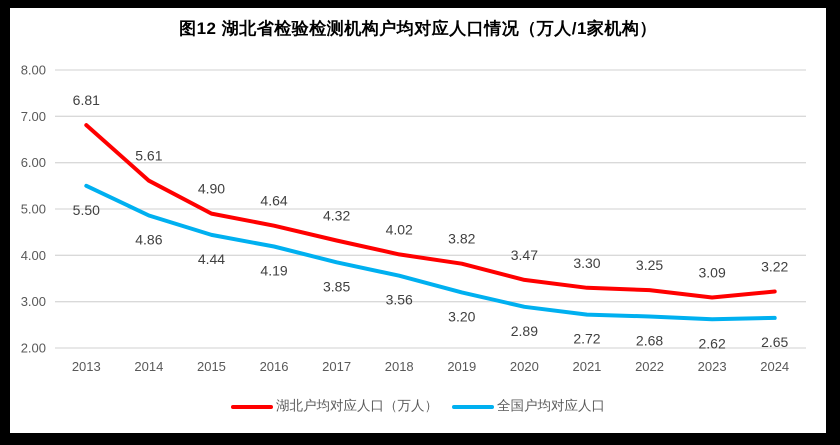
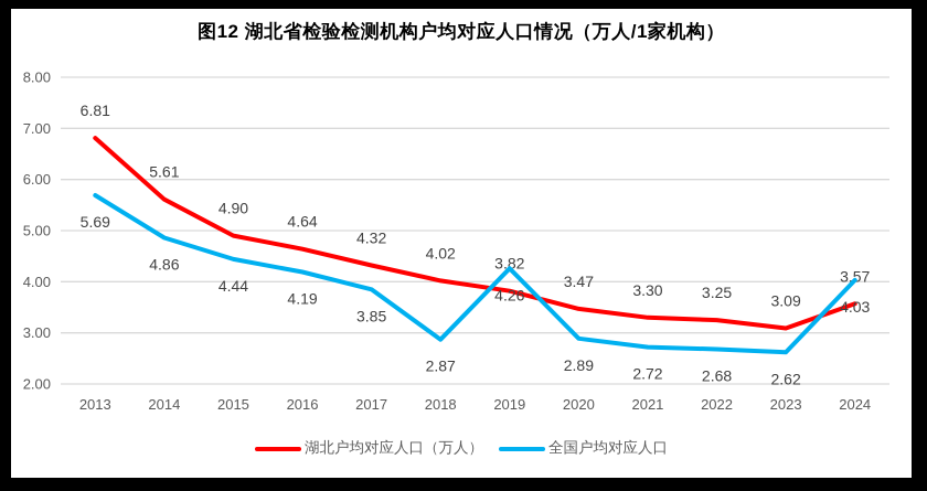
全国户均对应人口/2013: 5.50 -> 5.69
全国户均对应人口/2018: 3.56 -> 2.87
全国户均对应人口/2019: 3.20 -> 4.26
湖北户均对应人口（万人）/2024: 3.22 -> 3.57
全国户均对应人口/2024: 2.65 -> 4.03
